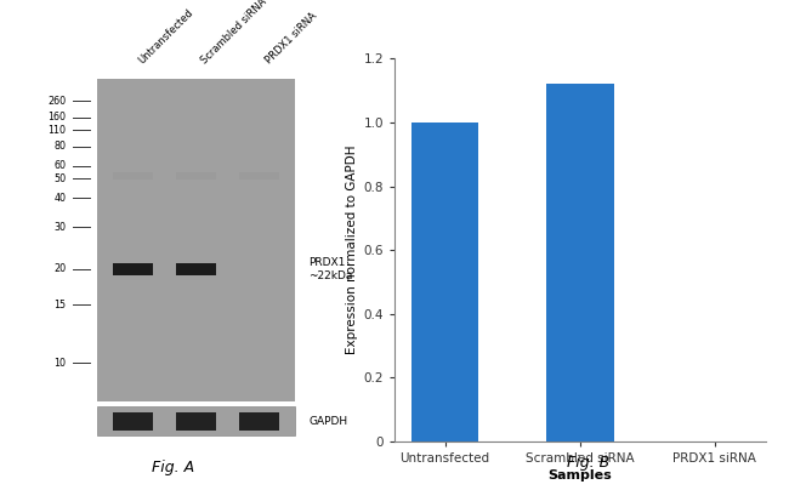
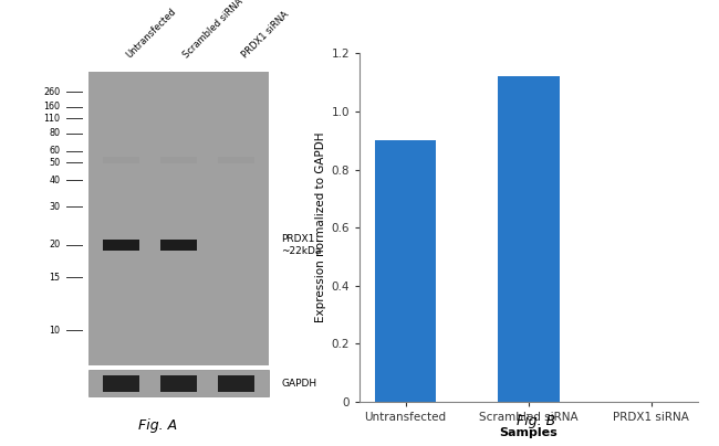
Untransfected: 1.00 -> 0.90
